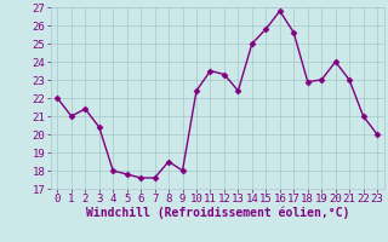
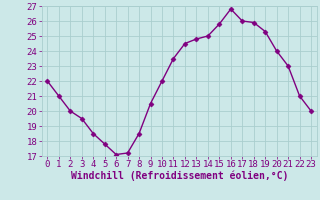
2: 21.4 -> 20.0
3: 20.4 -> 19.5
4: 18.0 -> 18.5
6: 17.6 -> 17.1
7: 17.6 -> 17.2
9: 18.0 -> 20.5
10: 22.4 -> 22.0
12: 23.3 -> 24.5
13: 22.4 -> 24.8
17: 25.6 -> 26.0
18: 22.9 -> 25.9
19: 23.0 -> 25.3
